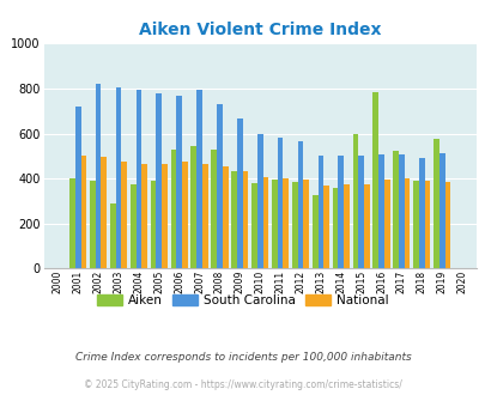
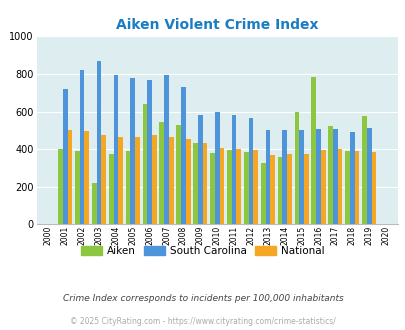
Aiken/2003: 290 -> 220
South Carolina/2003: 800 -> 870
Aiken/2006: 530 -> 640
South Carolina/2009: 660 -> 580
